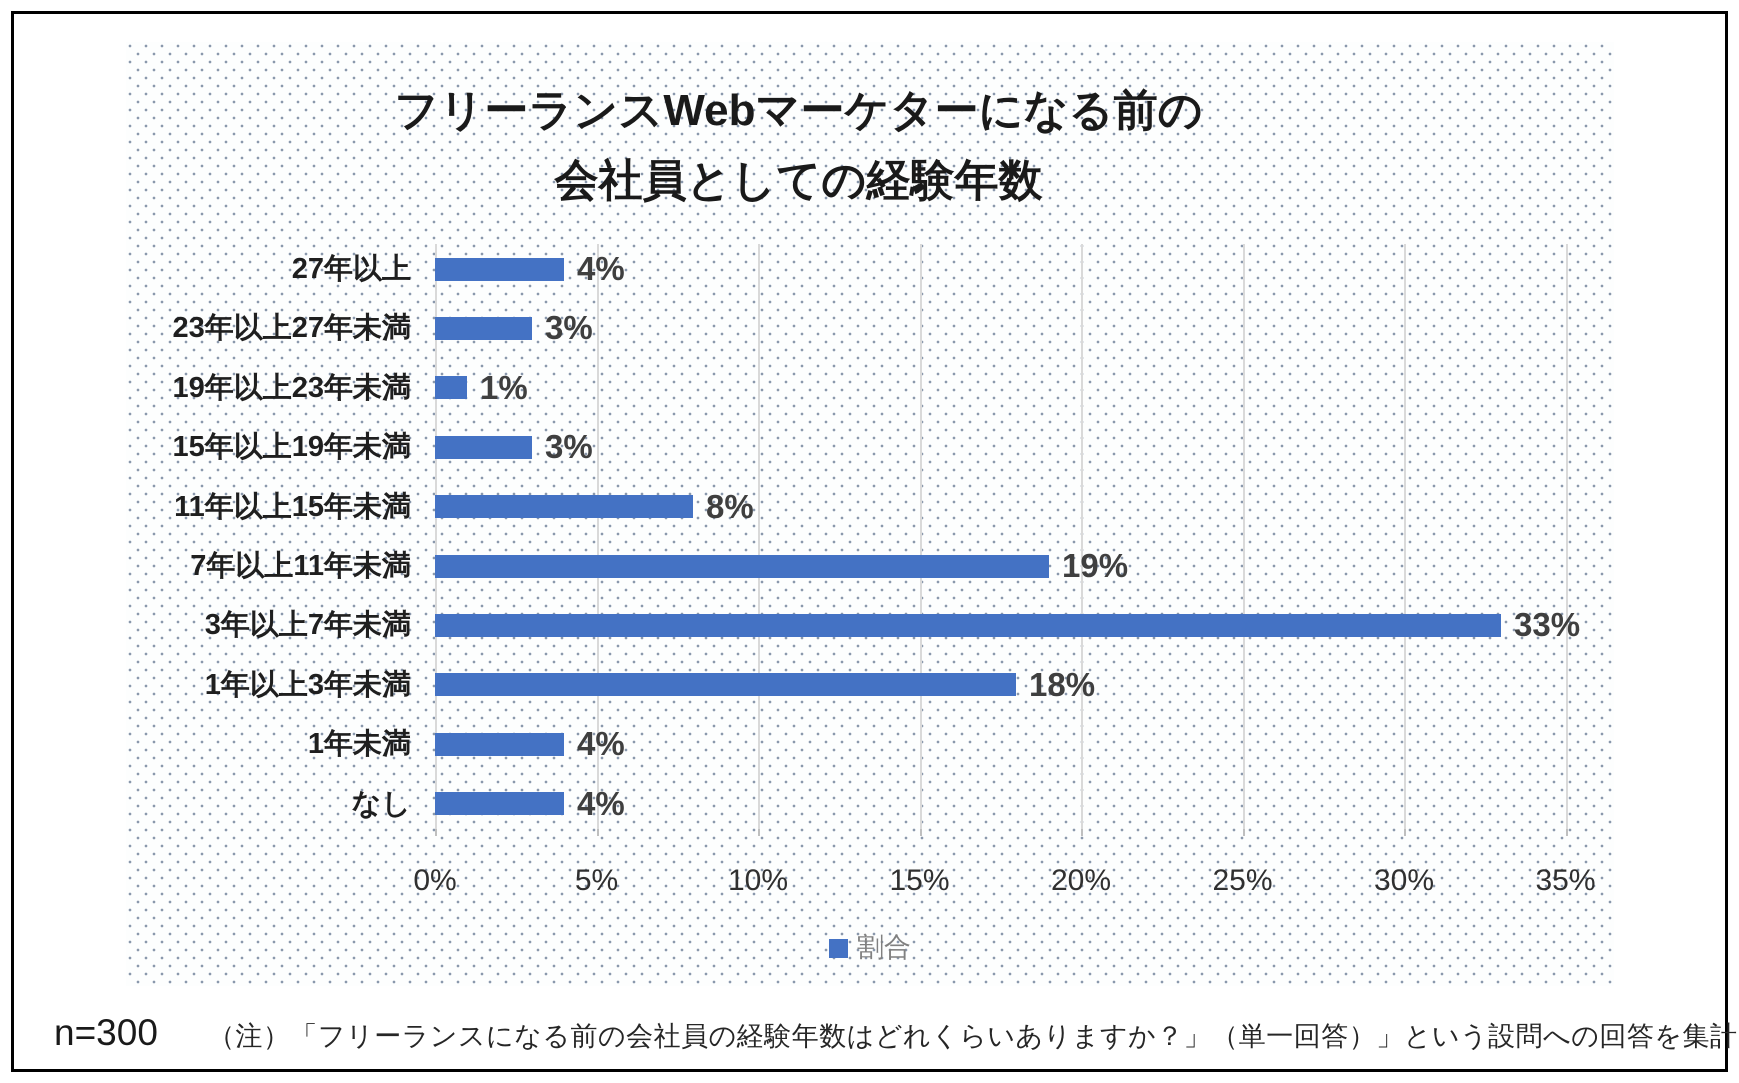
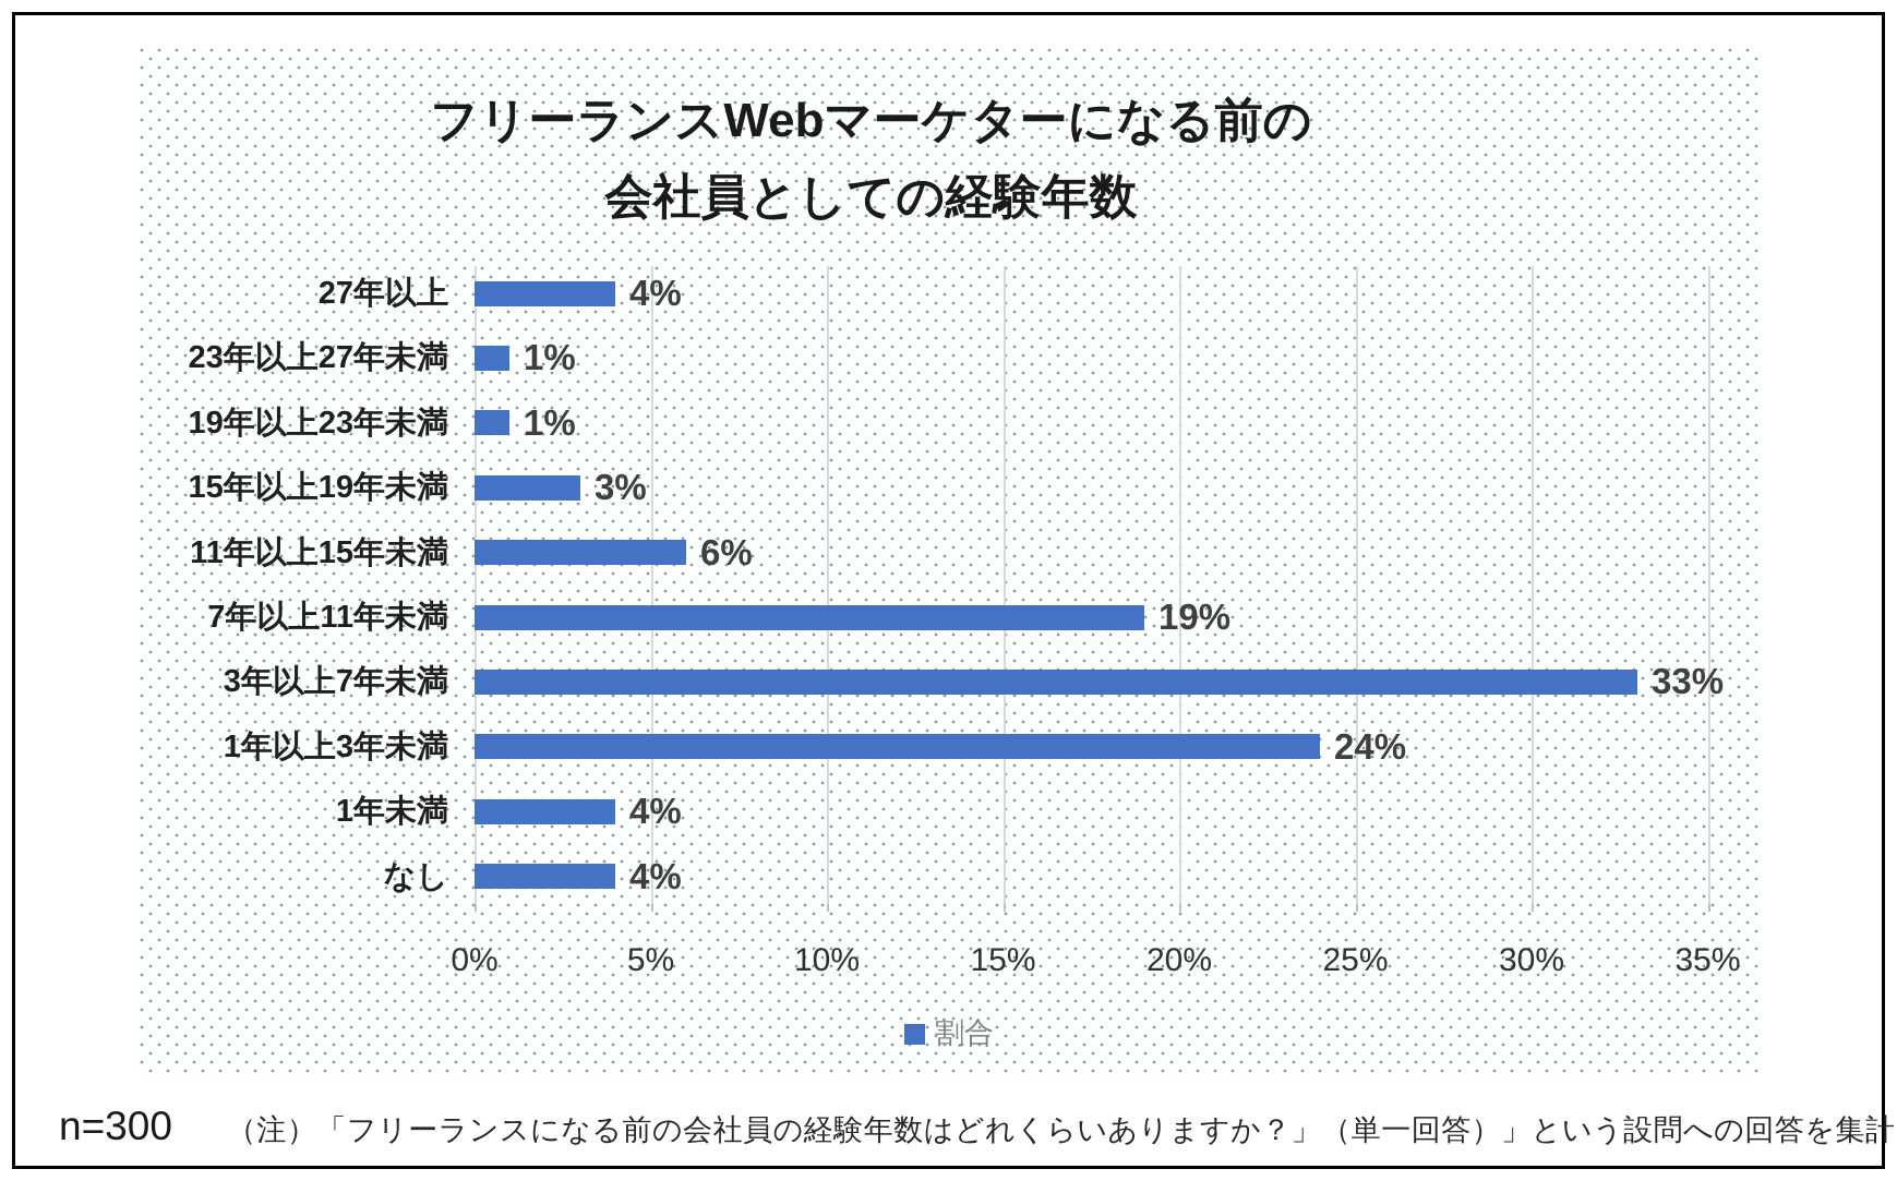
23年以上27年未満: 3% -> 1%
11年以上15年未満: 8% -> 6%
1年以上3年未満: 18% -> 24%
